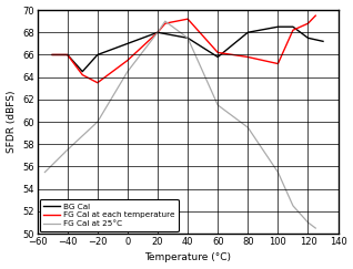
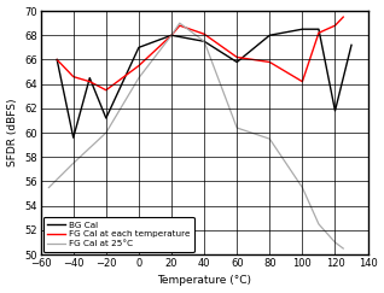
BG Cal/−40: 66.0 -> 59.6
FG Cal at each temperature/−40: 66.0 -> 64.6
BG Cal/−20: 66.0 -> 61.2
FG Cal at each temperature/40: 69.2 -> 68.1
FG Cal at 25°C/60: 61.5 -> 60.4
FG Cal at each temperature/100: 65.2 -> 64.2
BG Cal/120: 67.5 -> 61.8
